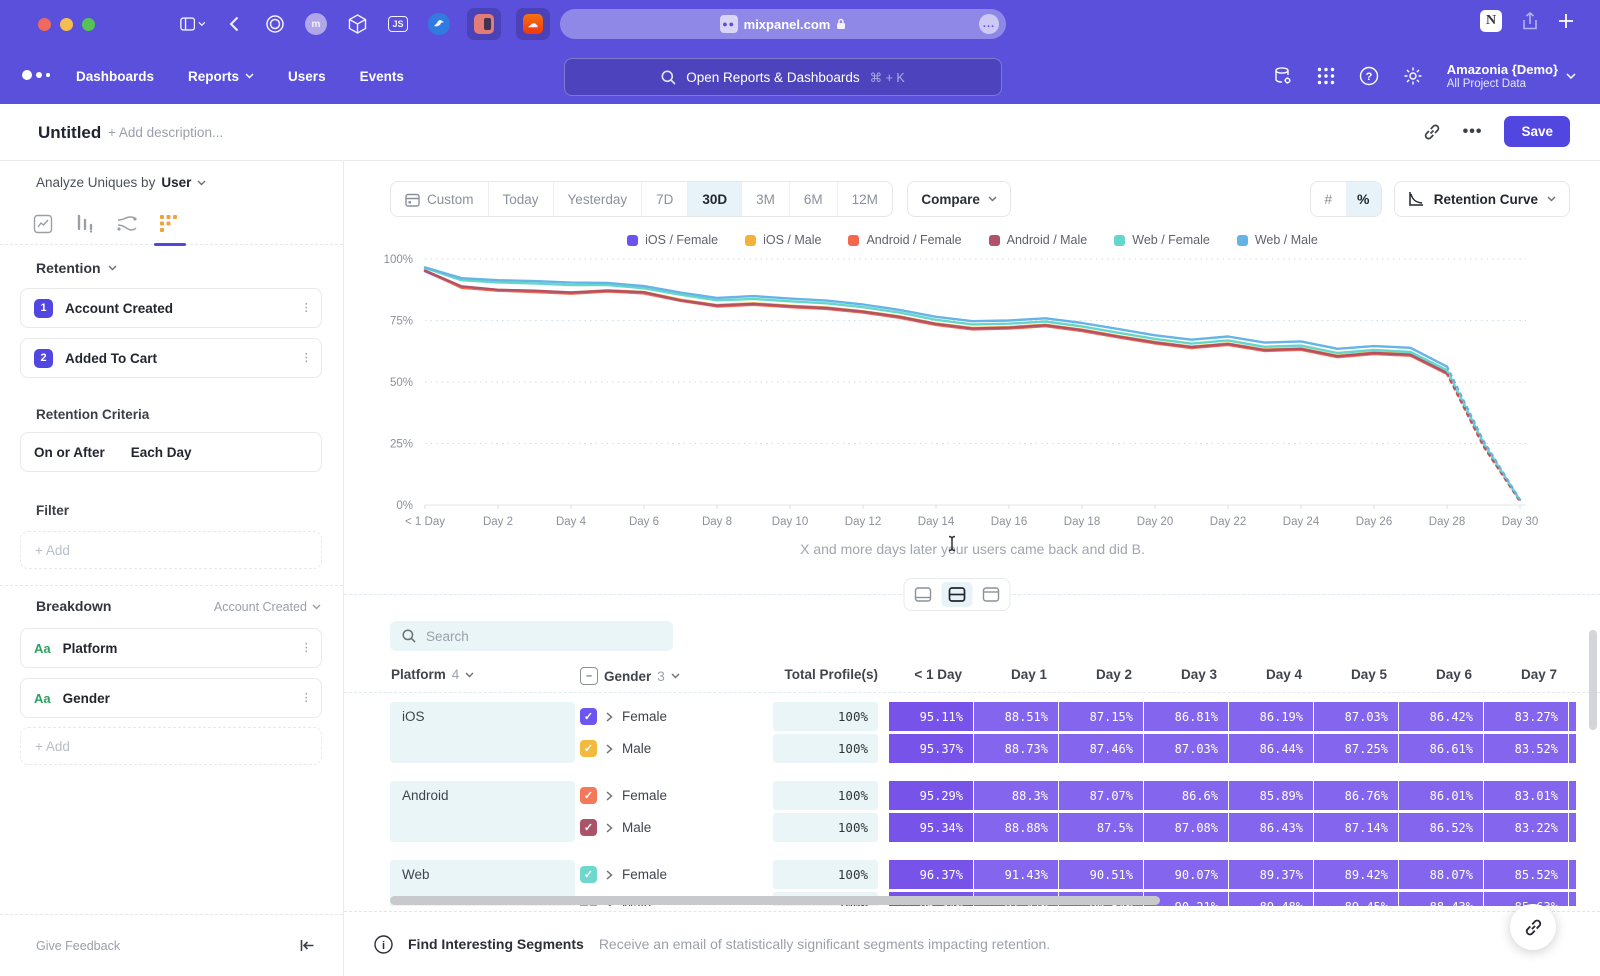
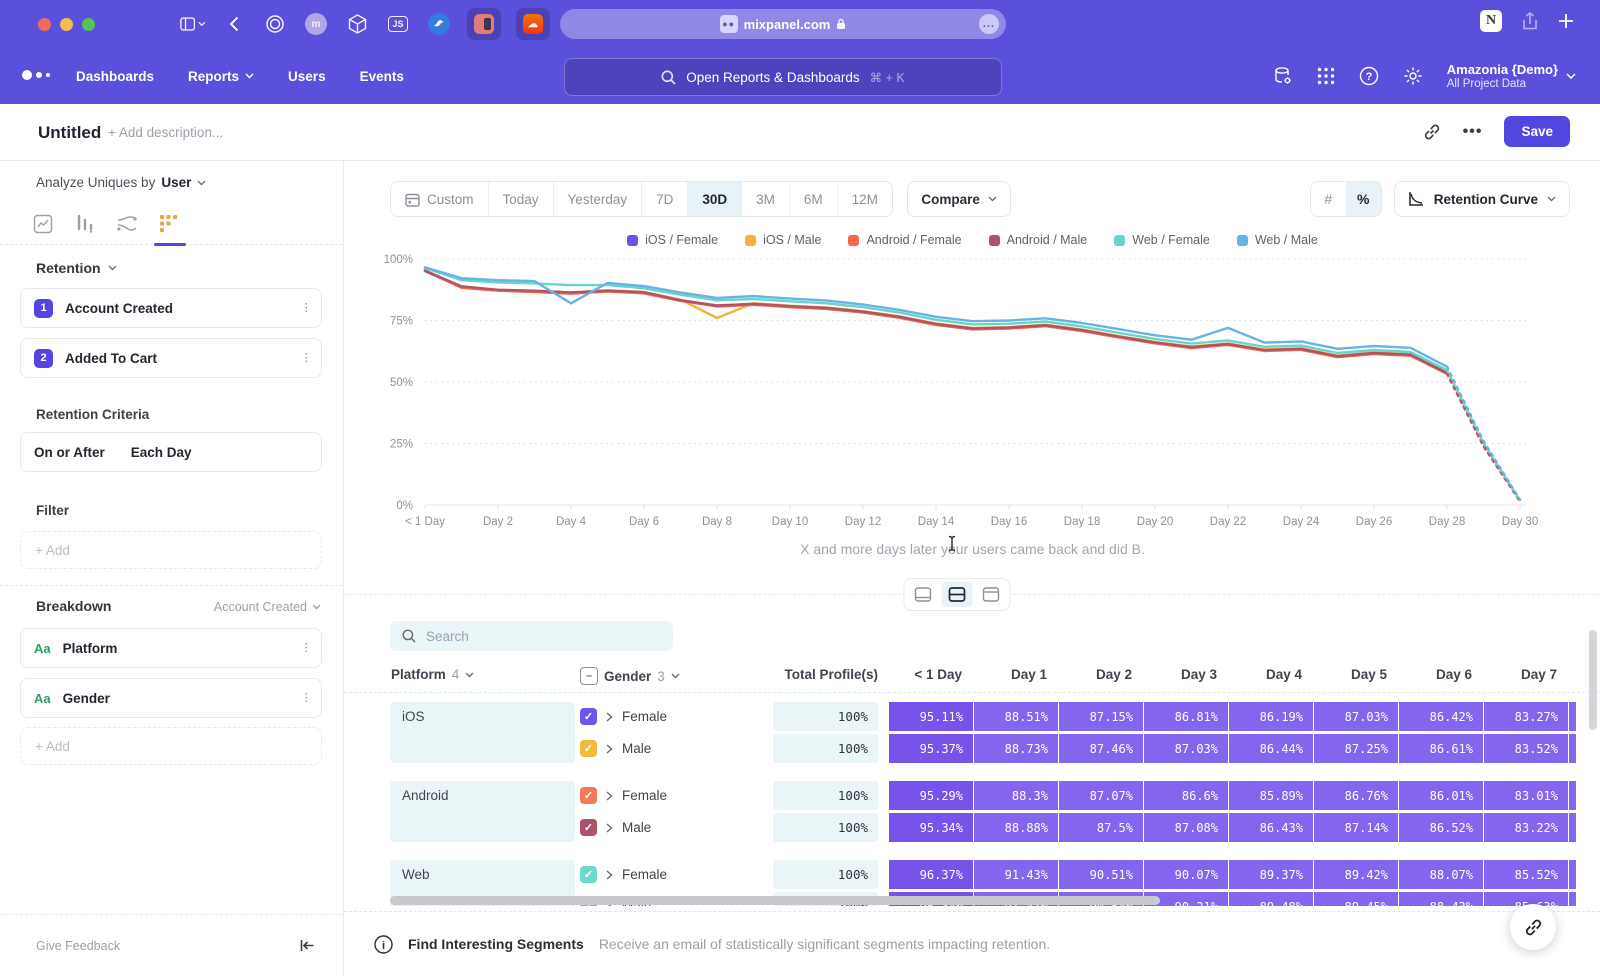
Web / Male/Day 4: 90% -> 82%
iOS / Male/Day 8: 81% -> 76%
Web / Male/Day 22: 68% -> 72%
